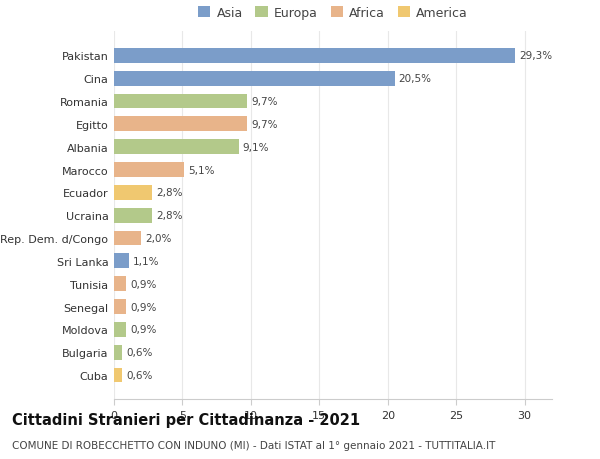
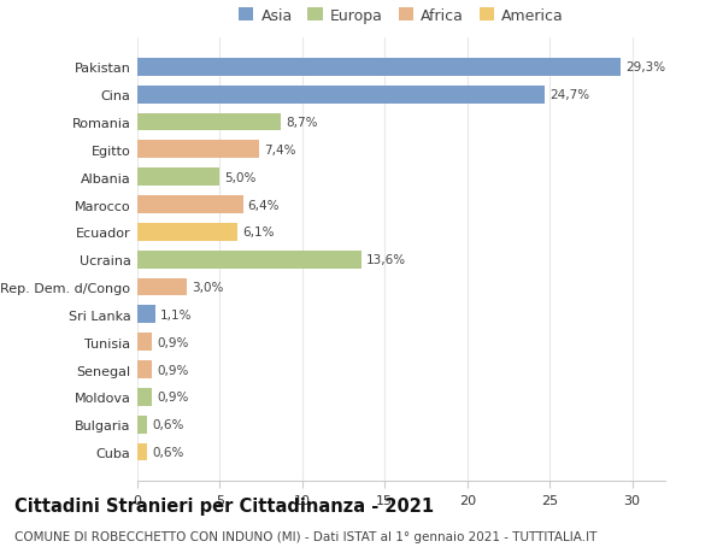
Cina: 20,5% -> 24,7%
Romania: 9,7% -> 8,7%
Egitto: 9,7% -> 7,4%
Albania: 9,1% -> 5,0%
Marocco: 5,1% -> 6,4%
Ecuador: 2,8% -> 6,1%
Ucraina: 2,8% -> 13,6%
Rep. Dem. d/Congo: 2,0% -> 3,0%
